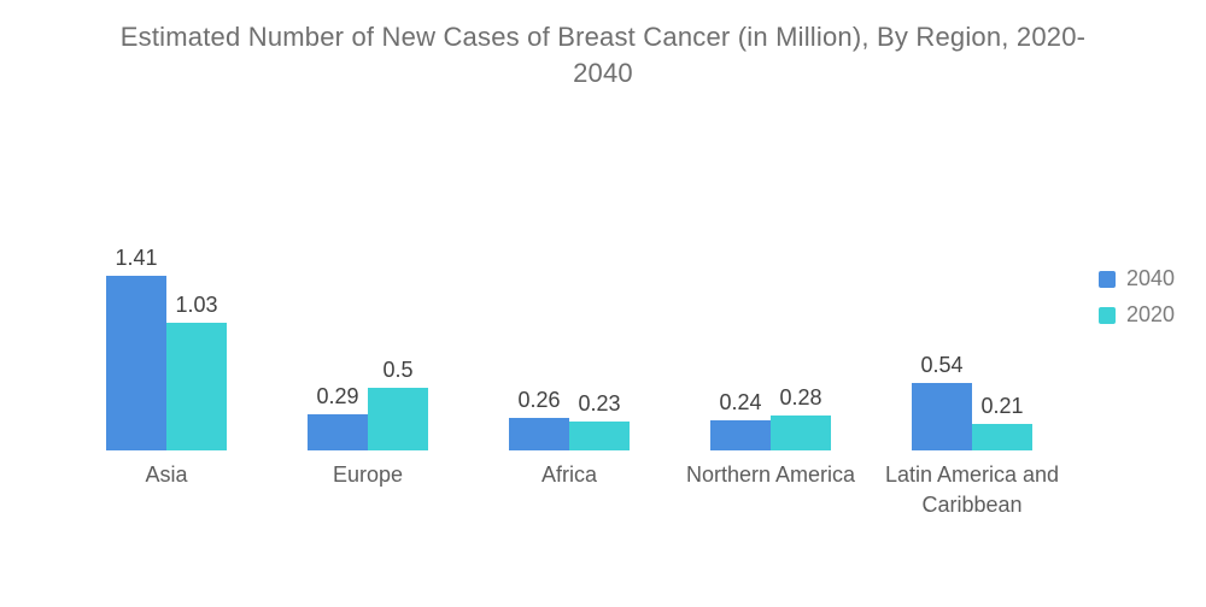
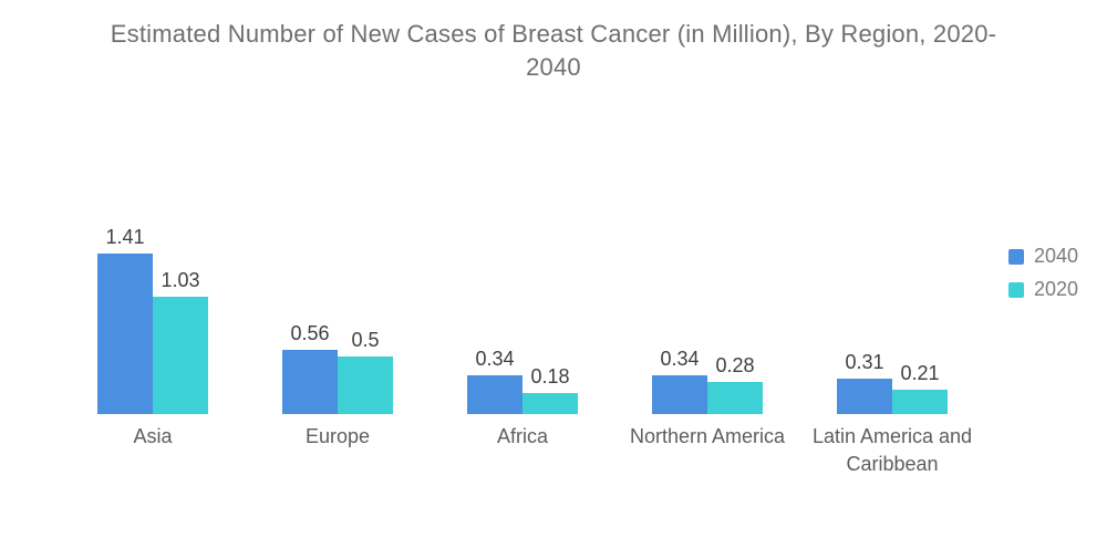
2040/Europe: 0.29 -> 0.56
2040/Africa: 0.26 -> 0.34
2020/Africa: 0.23 -> 0.18
2040/Northern America: 0.24 -> 0.34
2040/Latin America and Caribbean: 0.54 -> 0.31
